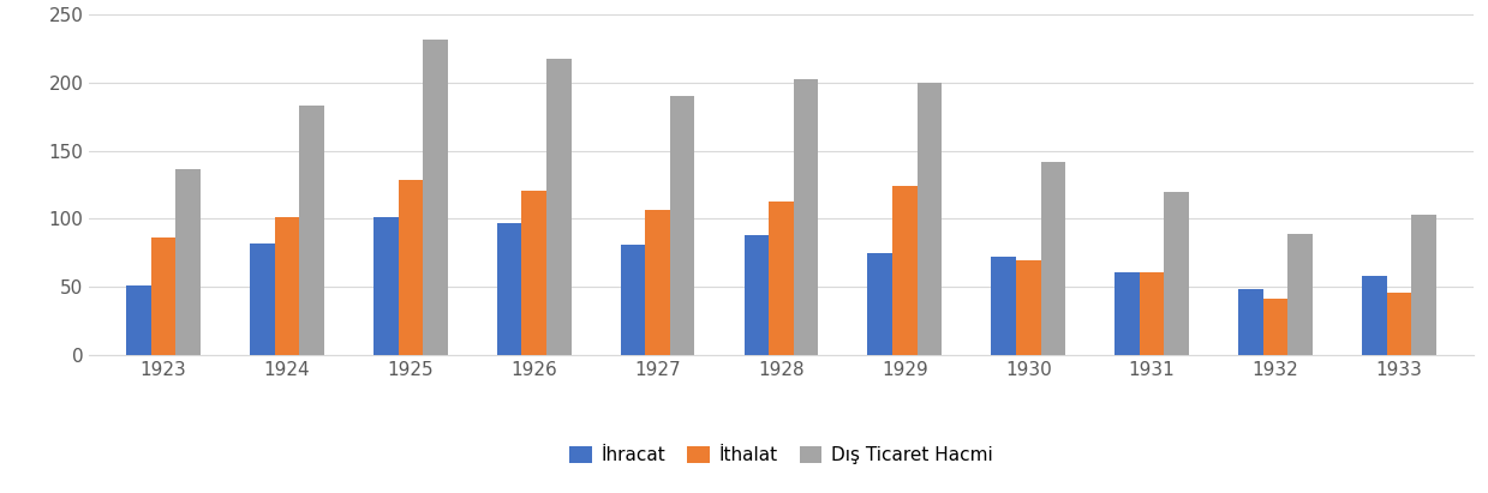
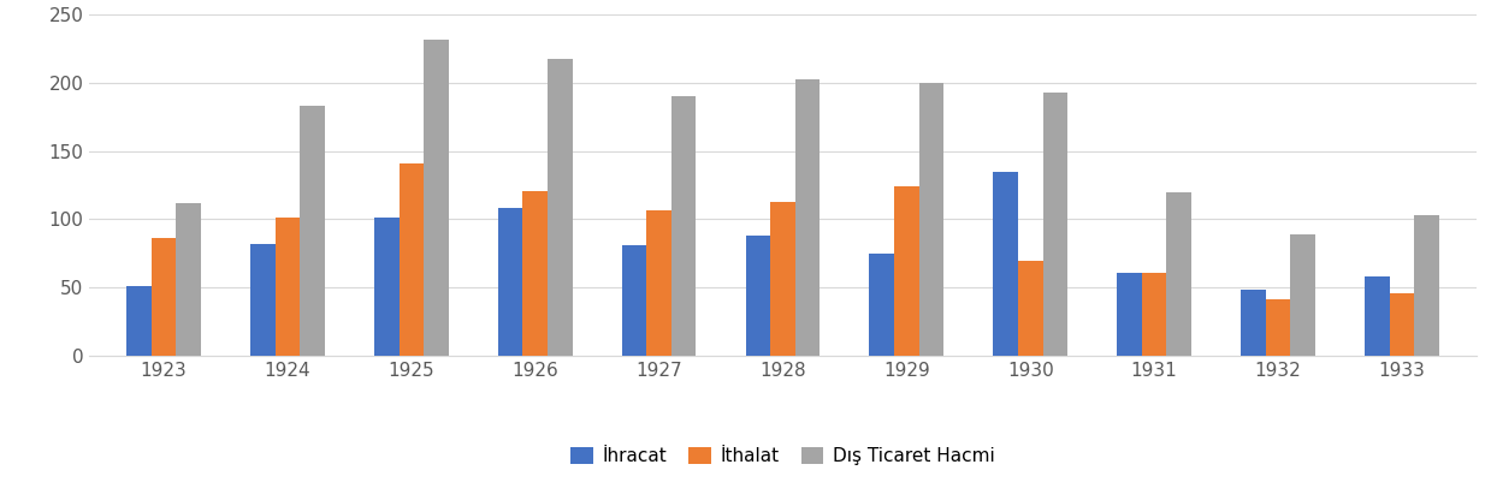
Dış Ticaret Hacmi/1923: 137 -> 112
İthalat/1925: 129 -> 141
İhracat/1926: 97 -> 108
İhracat/1930: 72 -> 135
Dış Ticaret Hacmi/1930: 142 -> 193
